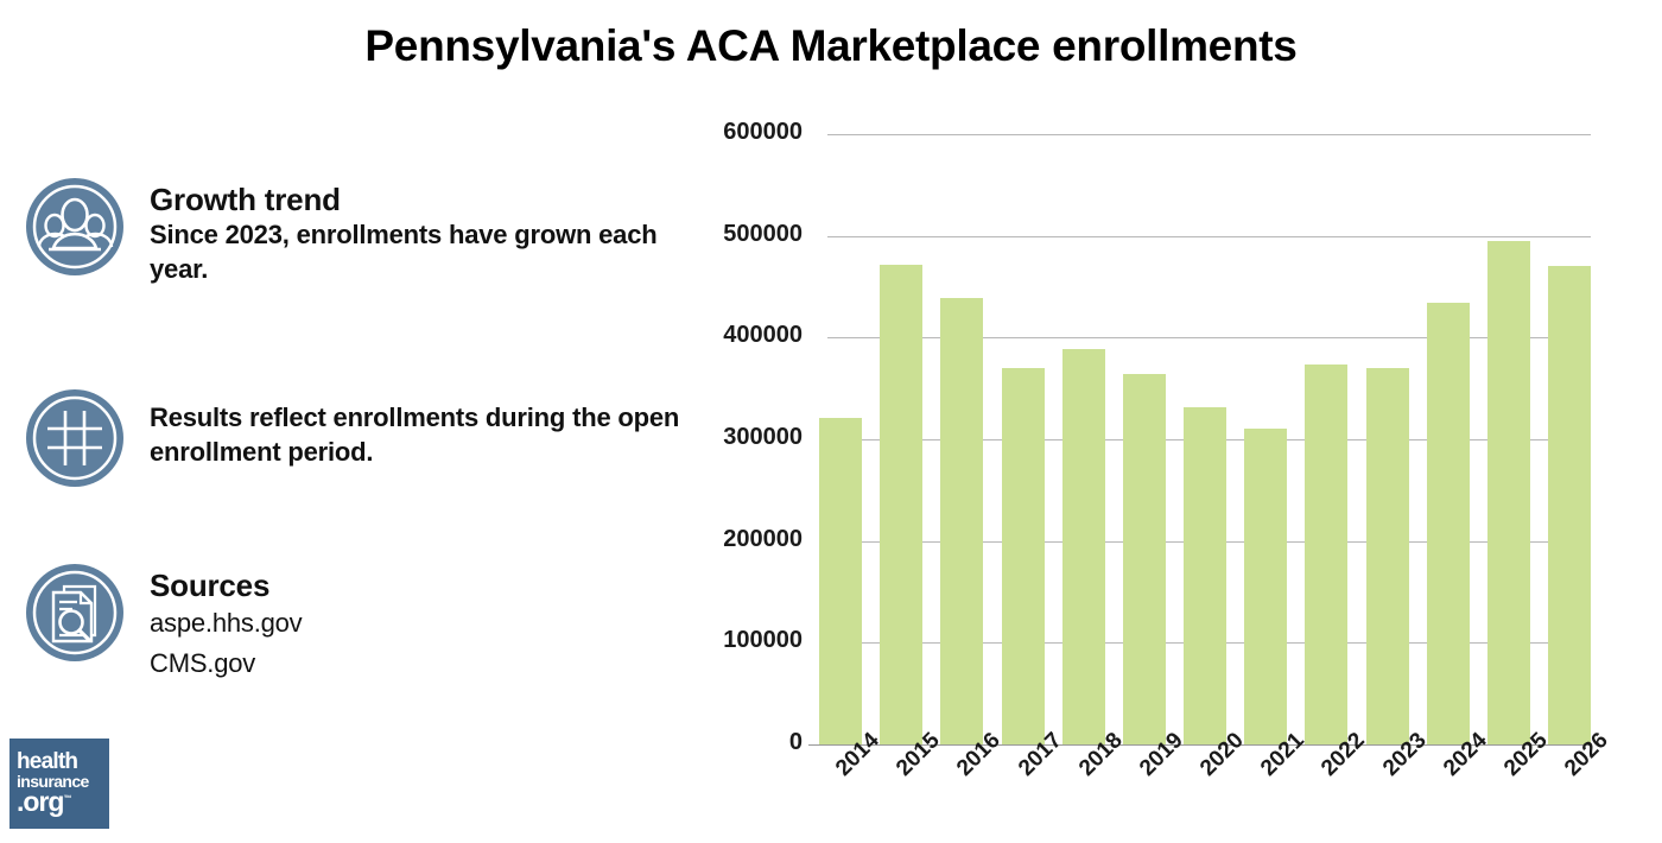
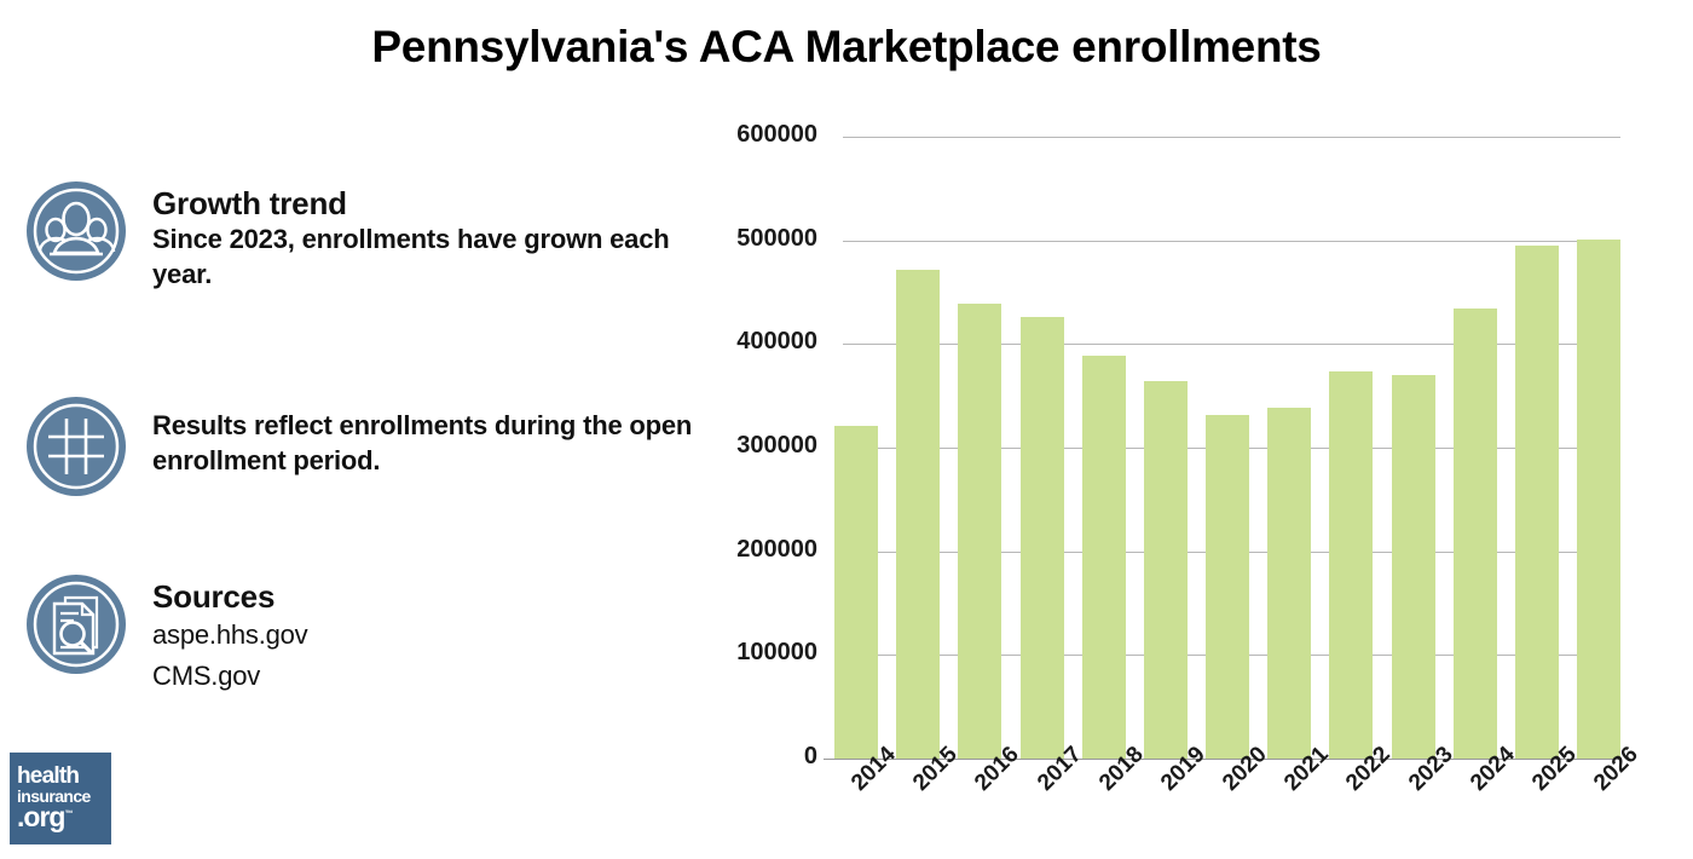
2017: 370000 -> 430000
2021: 310000 -> 340000
2026: 470000 -> 500000
